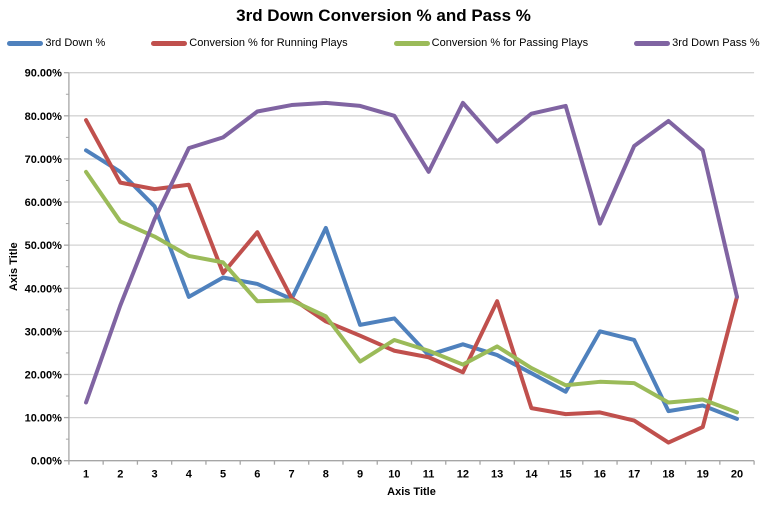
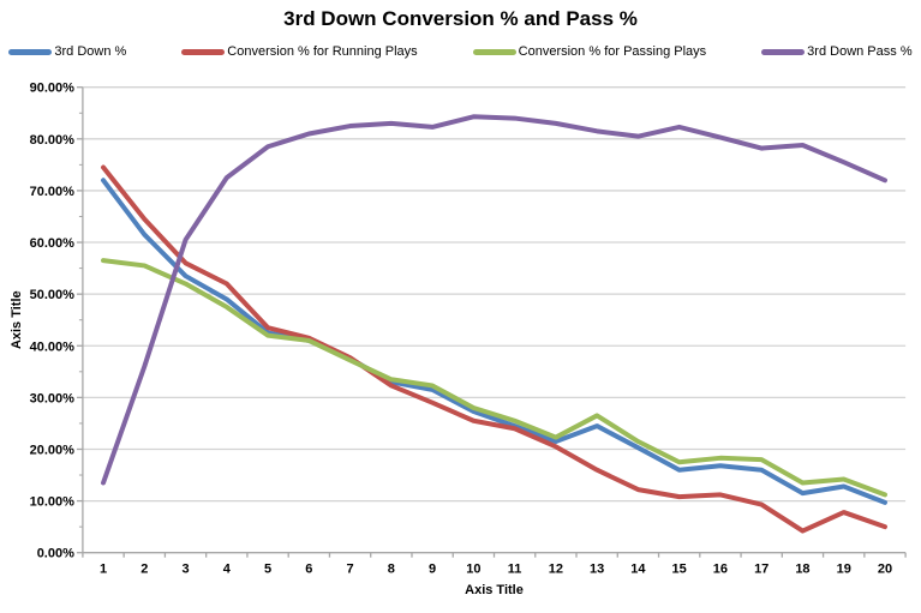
Conversion % for Running Plays/1: 79% -> 74%
Conversion % for Passing Plays/1: 67% -> 56%
3rd Down %/2: 67% -> 62%
3rd Down %/3: 59% -> 54%
Conversion % for Running Plays/3: 63% -> 56%
3rd Down Pass %/3: 56% -> 60%
3rd Down %/4: 38% -> 49%
Conversion % for Running Plays/4: 64% -> 52%
Conversion % for Passing Plays/5: 46% -> 42%
3rd Down Pass %/5: 75% -> 78%
Conversion % for Running Plays/6: 53% -> 42%
Conversion % for Passing Plays/6: 37% -> 41%
3rd Down %/8: 54% -> 33%
Conversion % for Passing Plays/9: 23% -> 32%
3rd Down %/10: 33% -> 27%
3rd Down Pass %/10: 80% -> 84%
3rd Down Pass %/11: 67% -> 84%
3rd Down %/12: 27% -> 22%
Conversion % for Running Plays/13: 37% -> 16%
3rd Down Pass %/13: 74% -> 82%
3rd Down %/16: 30% -> 17%
3rd Down Pass %/16: 55% -> 80%
3rd Down %/17: 28% -> 16%
3rd Down Pass %/17: 73% -> 78%
3rd Down Pass %/19: 72% -> 76%
Conversion % for Running Plays/20: 38% -> 5%
3rd Down Pass %/20: 38% -> 72%
